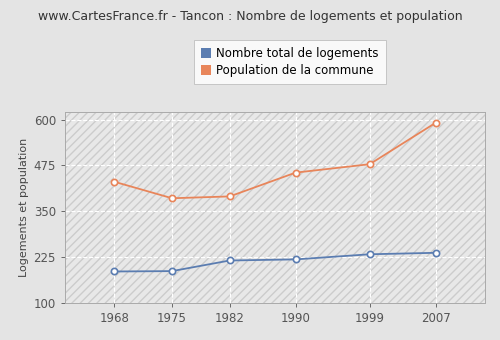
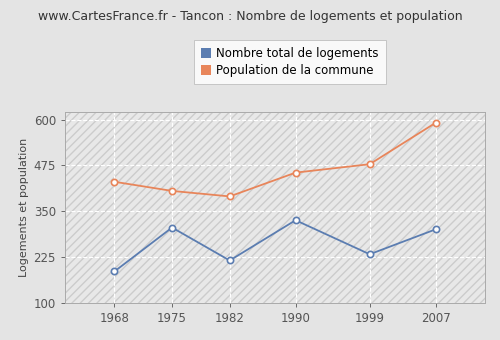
Nombre total de logements/1975: 186 -> 305
Population de la commune/1975: 385 -> 405
Nombre total de logements/1990: 218 -> 325
Nombre total de logements/2007: 236 -> 300
